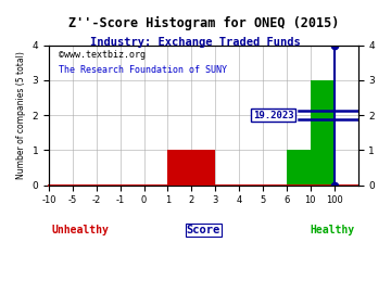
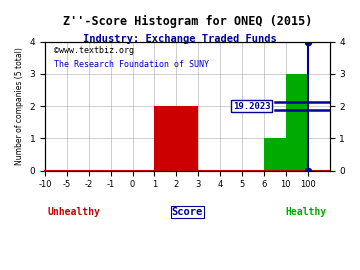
2: 1 -> 2
